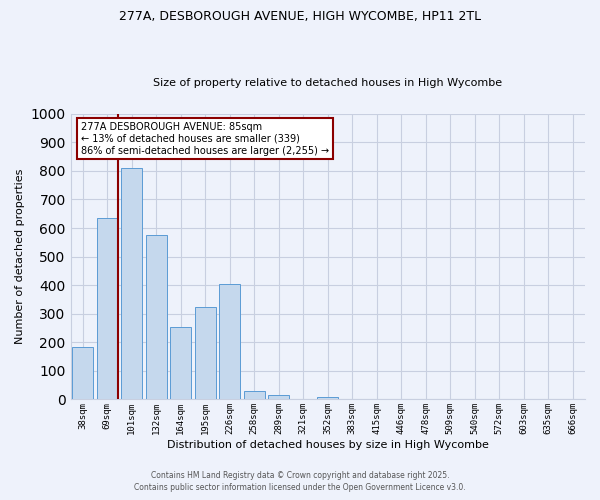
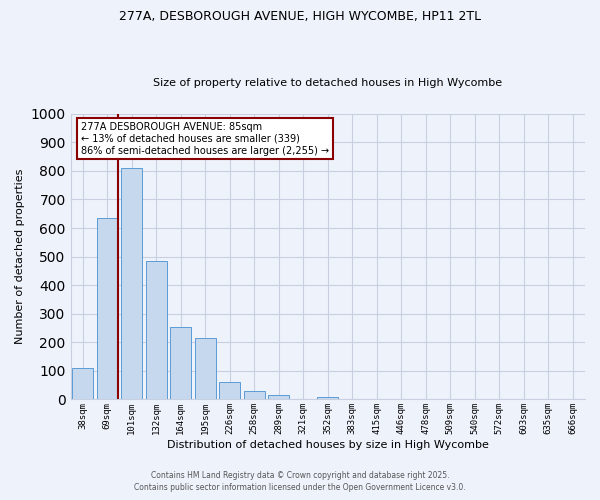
38sqm: 185 -> 110
132sqm: 575 -> 485
195sqm: 325 -> 215
226sqm: 405 -> 60
